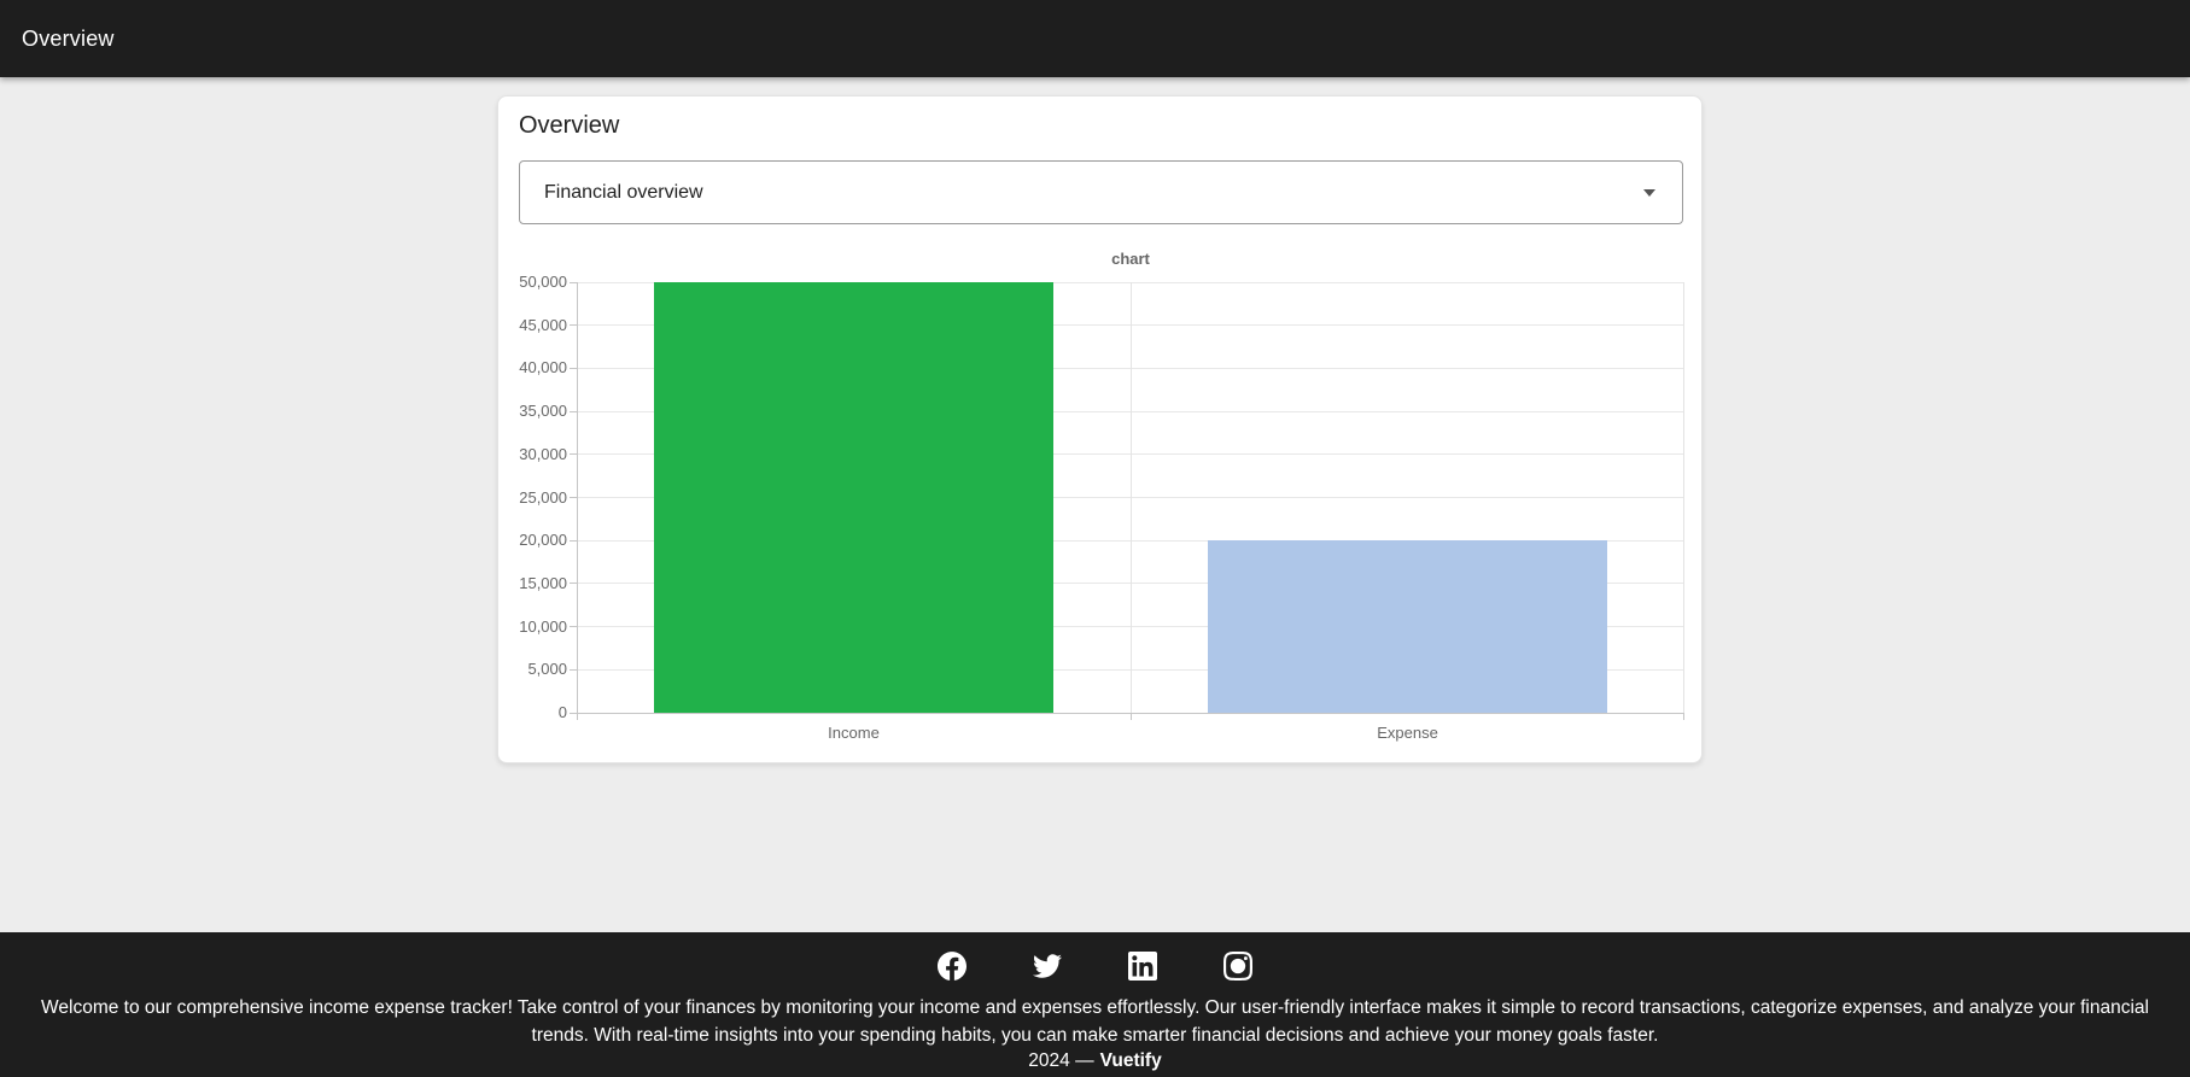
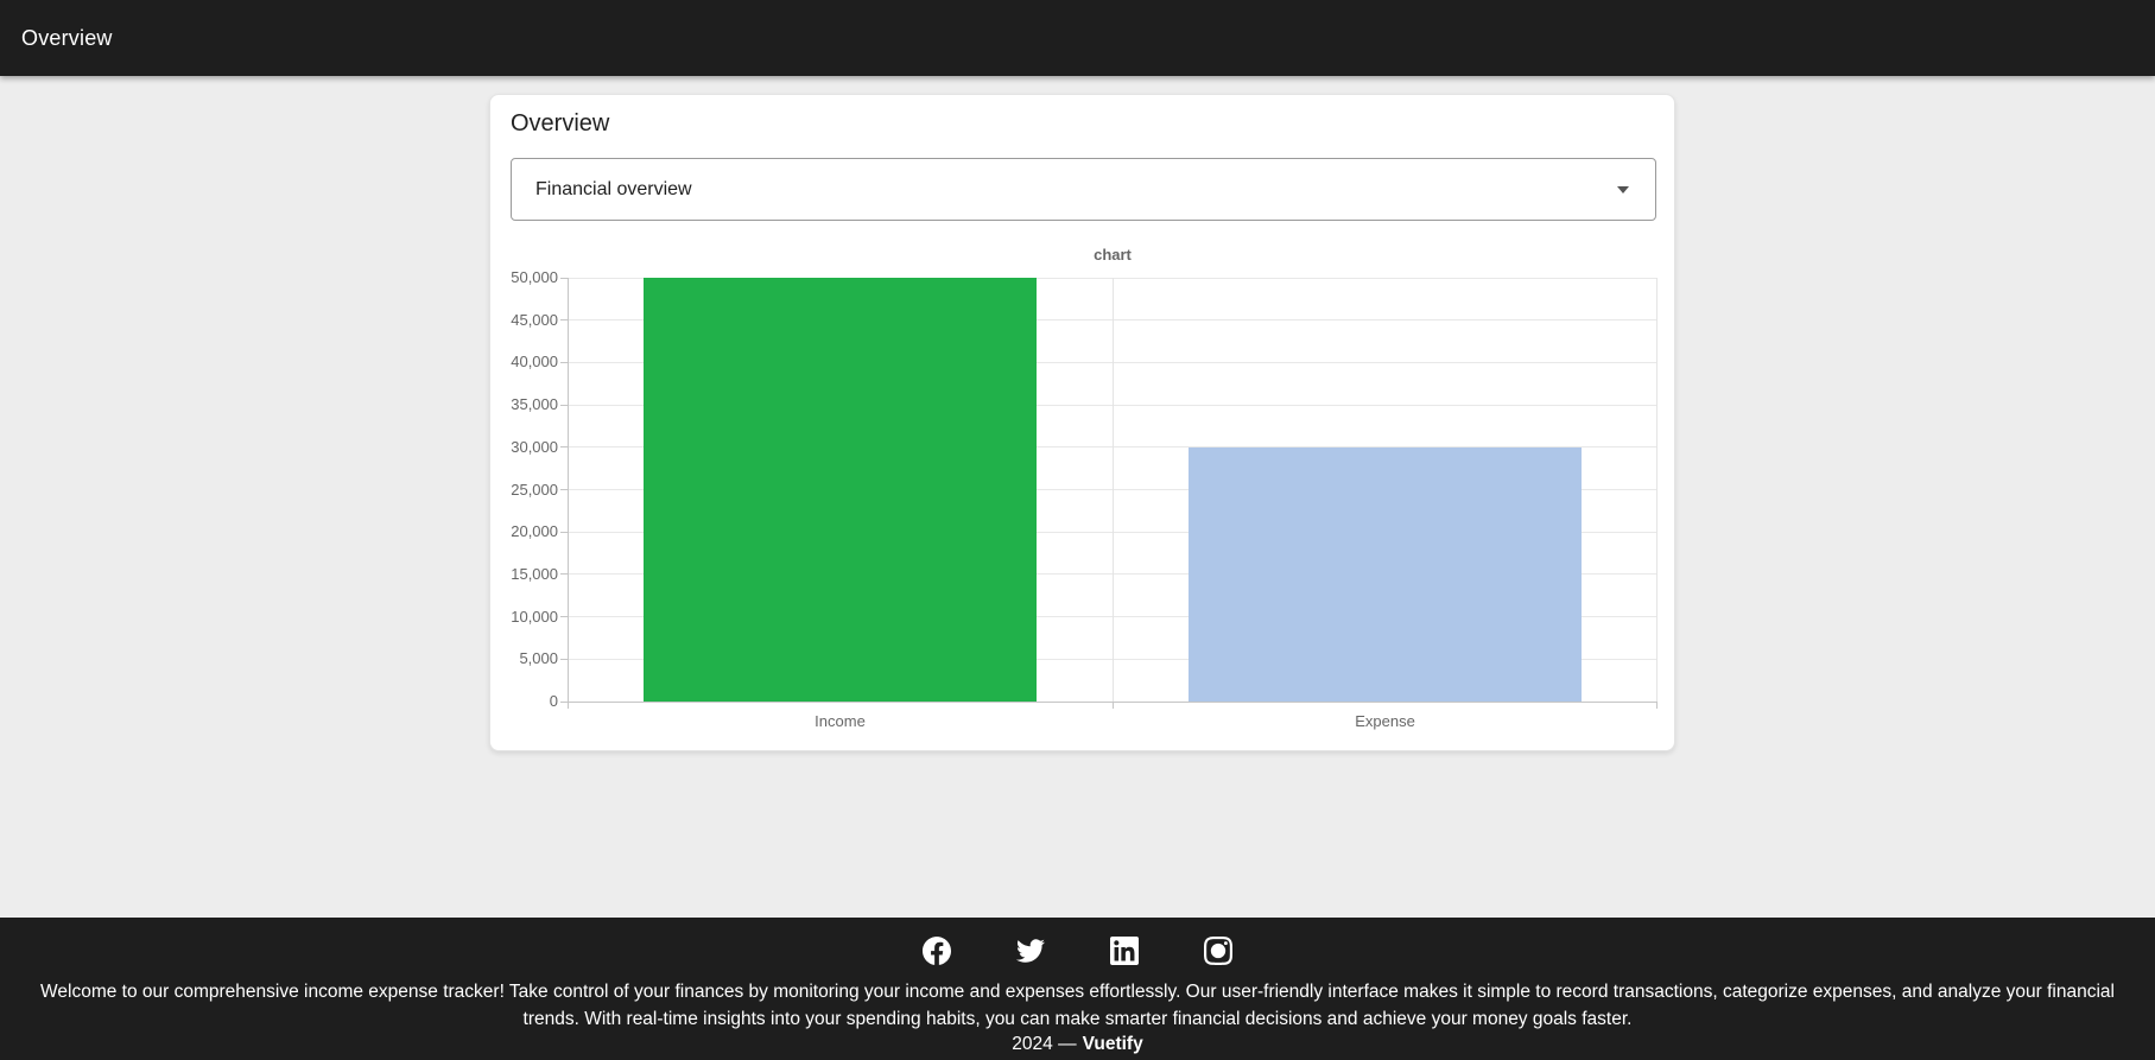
Expense: 20000 -> 30000
